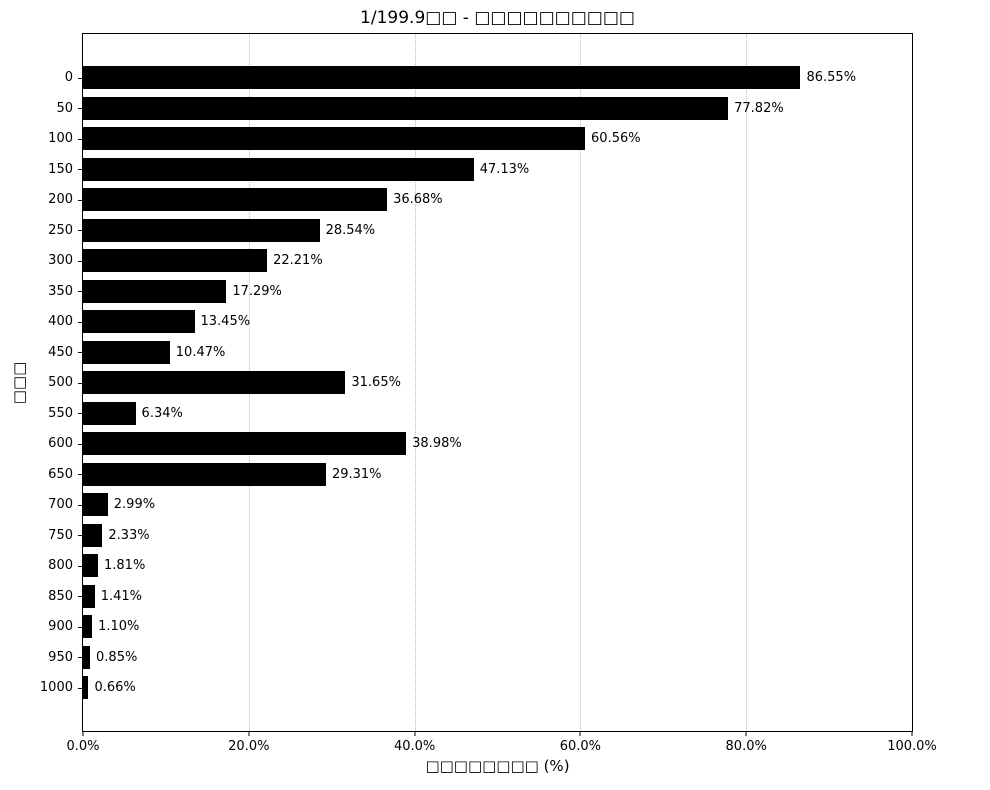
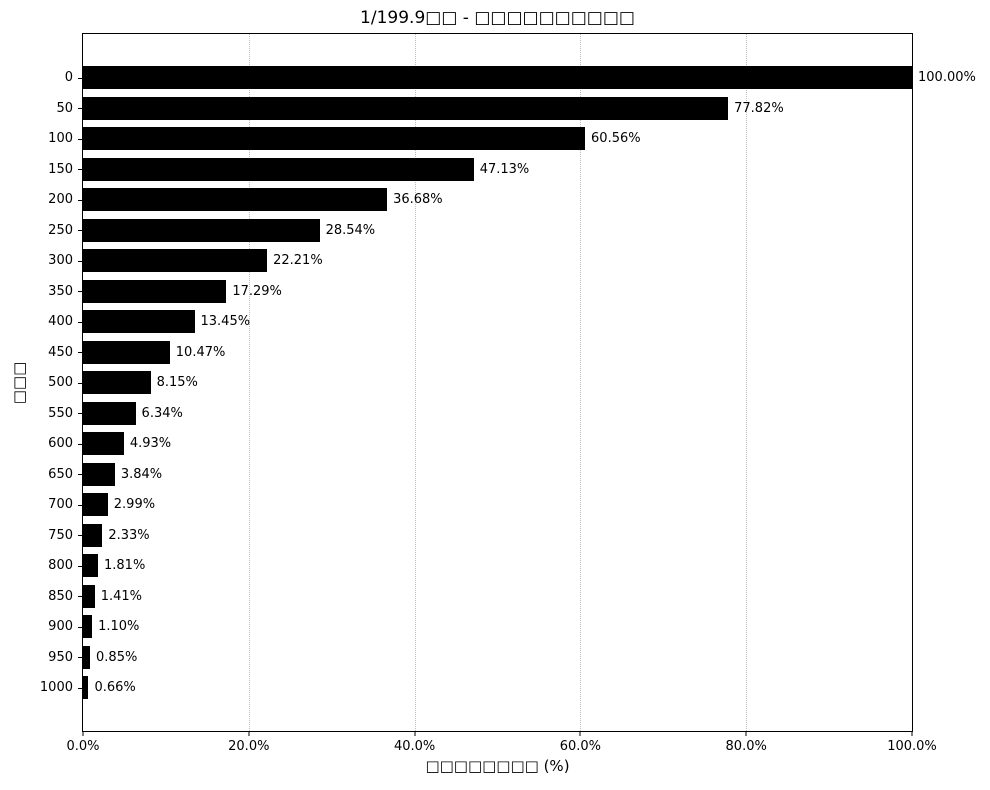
0: 86.55% -> 100.00%
500: 31.65% -> 8.15%
600: 38.98% -> 4.93%
650: 29.31% -> 3.84%
